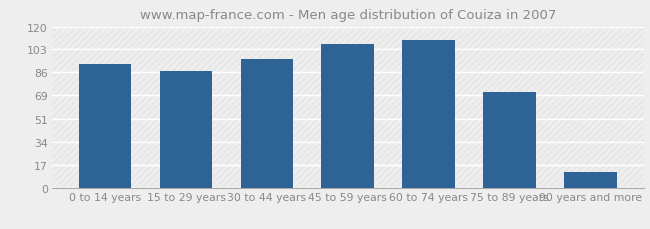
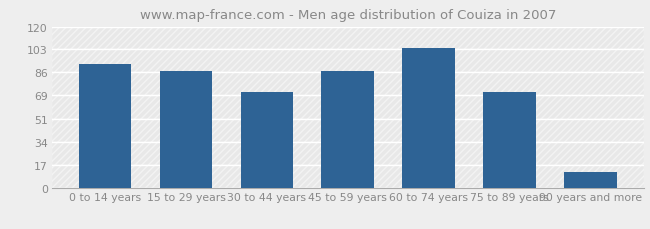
30 to 44 years: 96 -> 71
45 to 59 years: 107 -> 87
60 to 74 years: 110 -> 104
